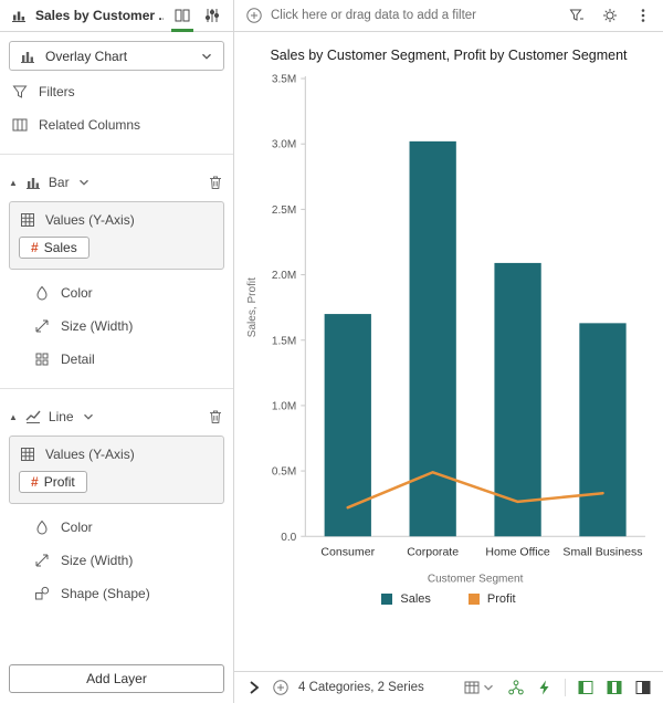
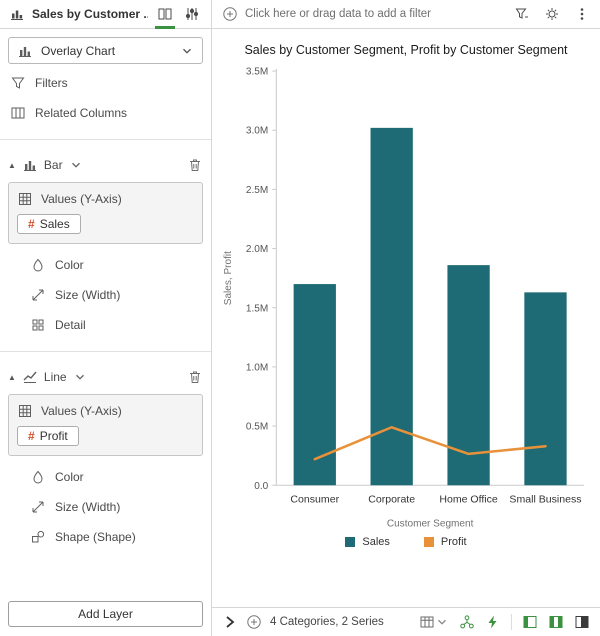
Sales/Home Office: 2.09M -> 1.86M
